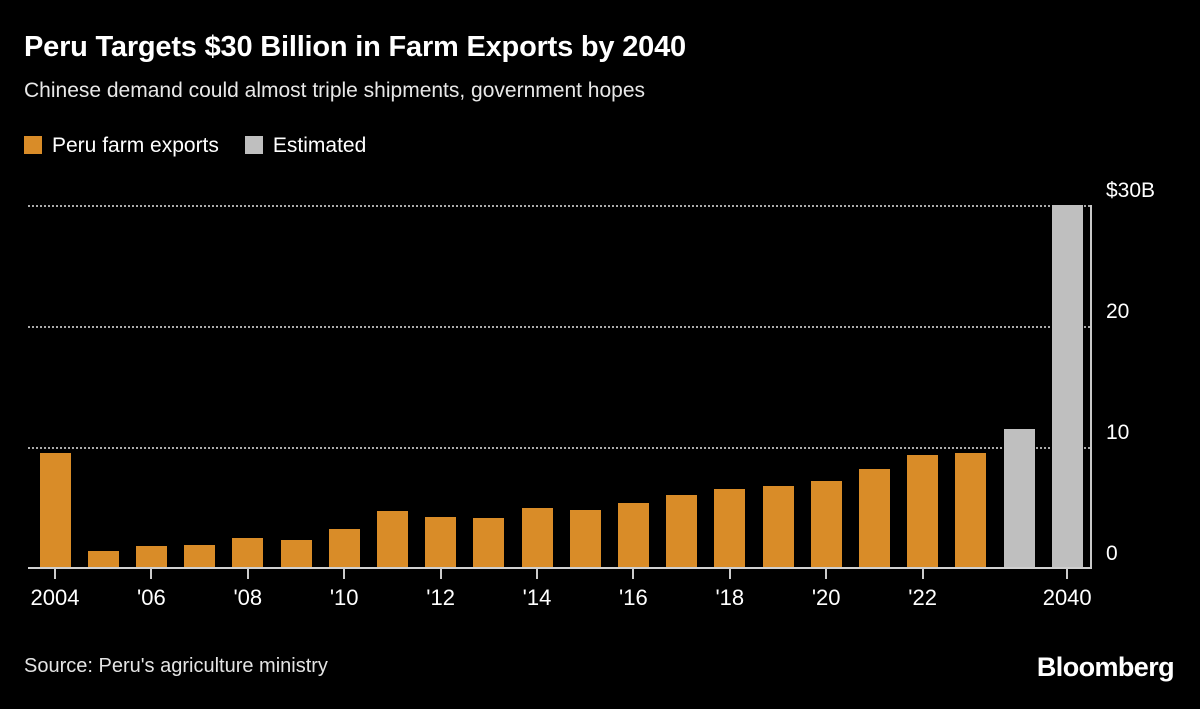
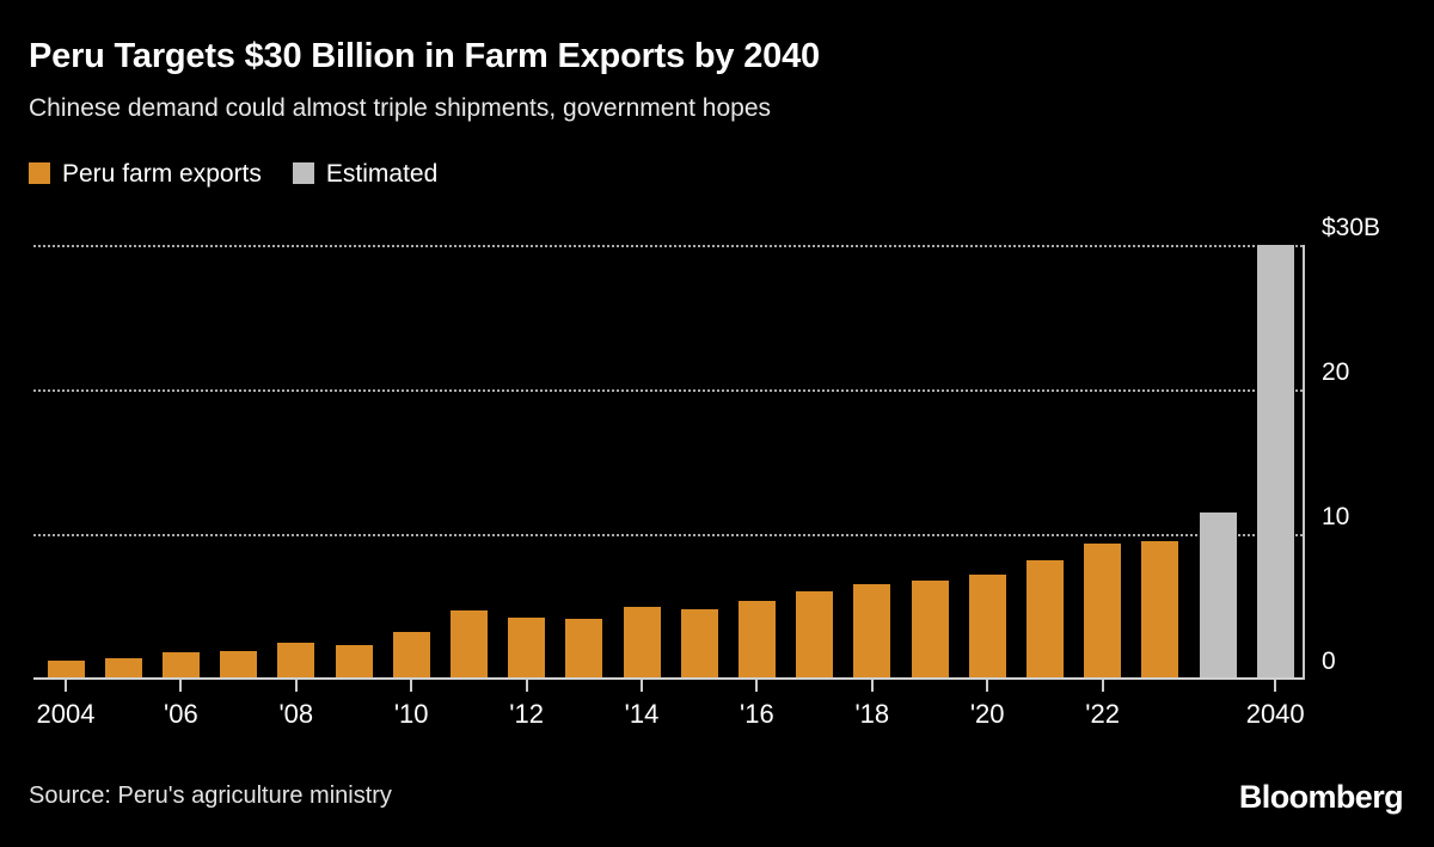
Peru farm exports/2004: $9.5B -> $1.2B
